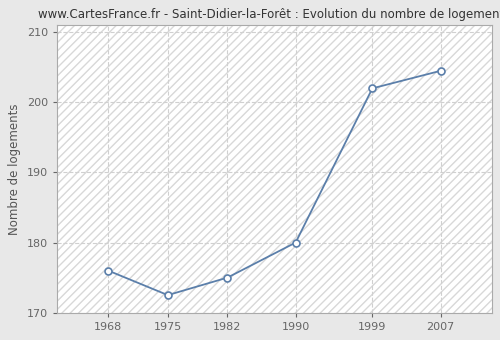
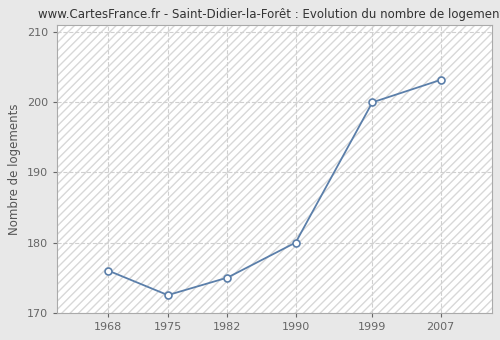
1999: 202.0 -> 200.0
2007: 204.5 -> 203.2
